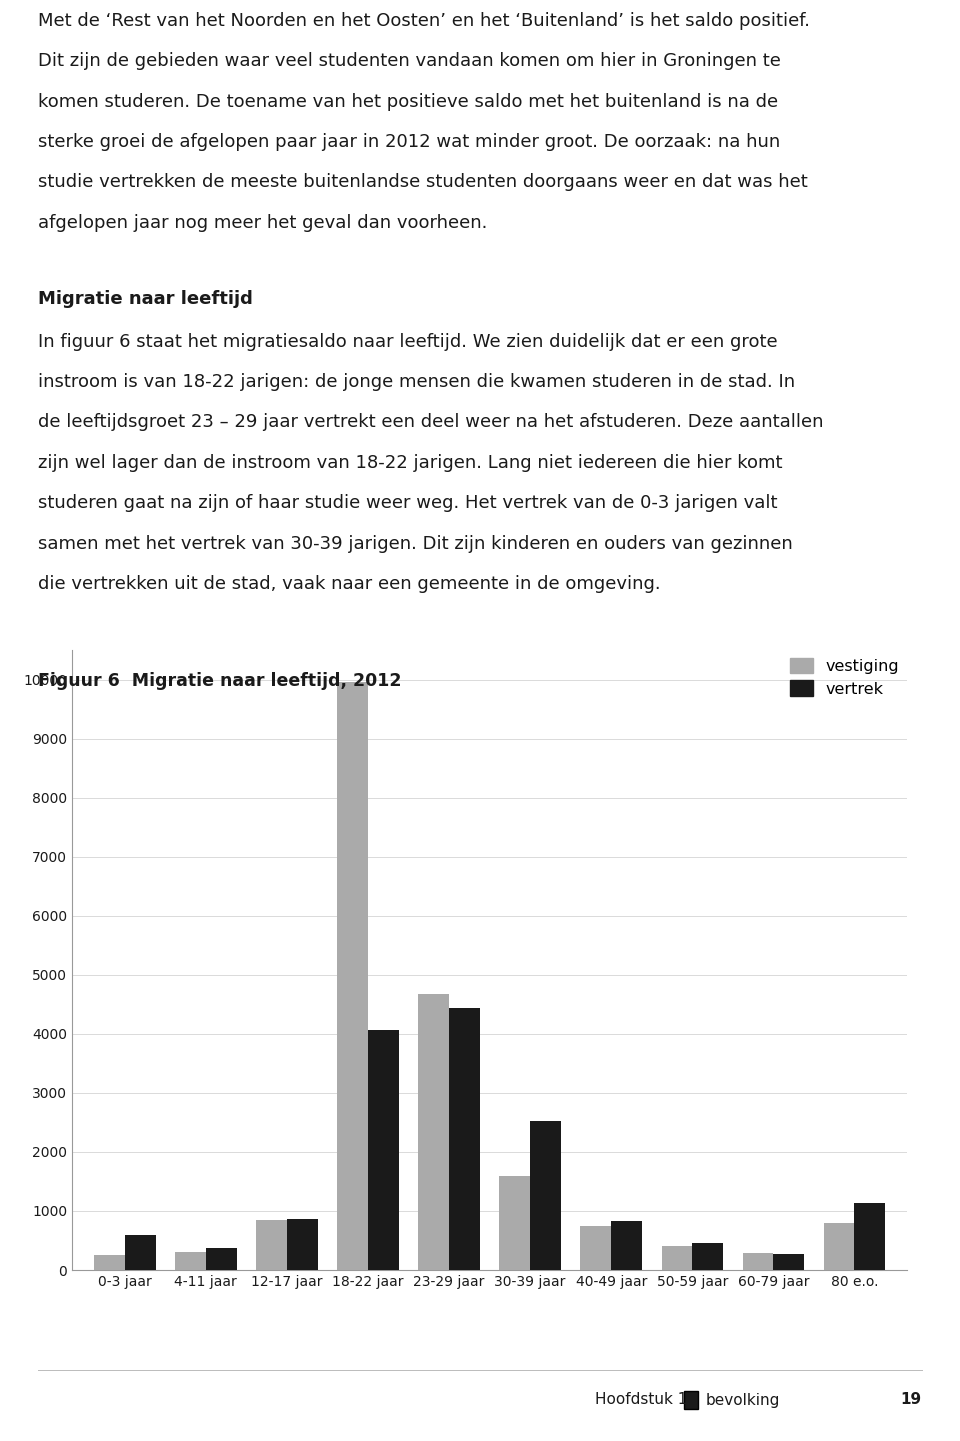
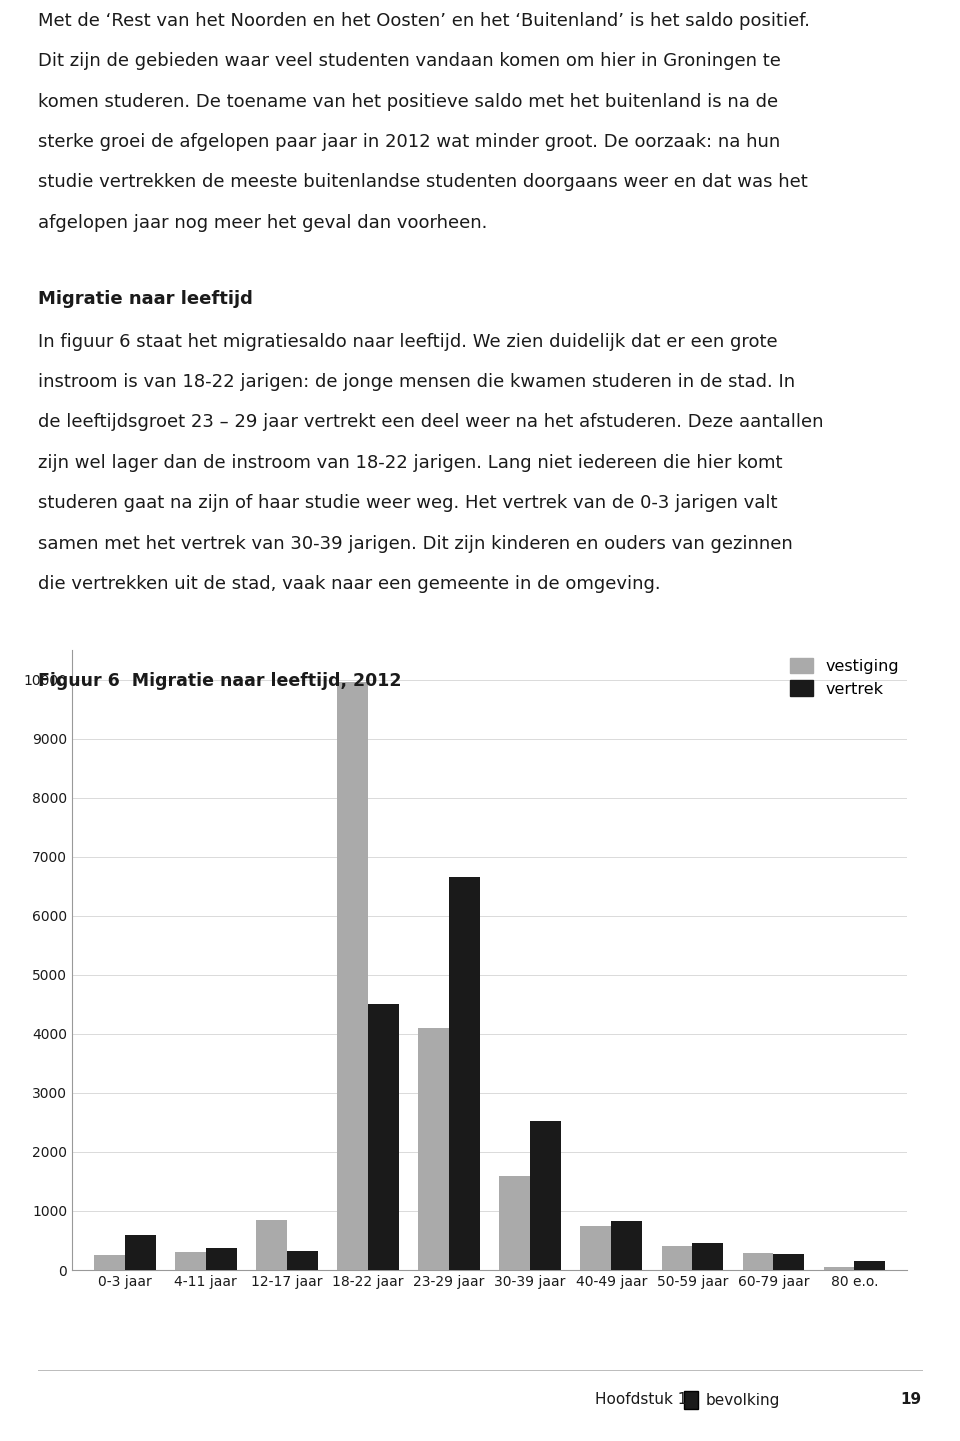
vertrek/12-17 jaar: 860 -> 320
vertrek/18-22 jaar: 4060 -> 4500
vestiging/23-29 jaar: 4680 -> 4100
vertrek/23-29 jaar: 4440 -> 6650
vestiging/80 e.o.: 800 -> 50
vertrek/80 e.o.: 1140 -> 150
